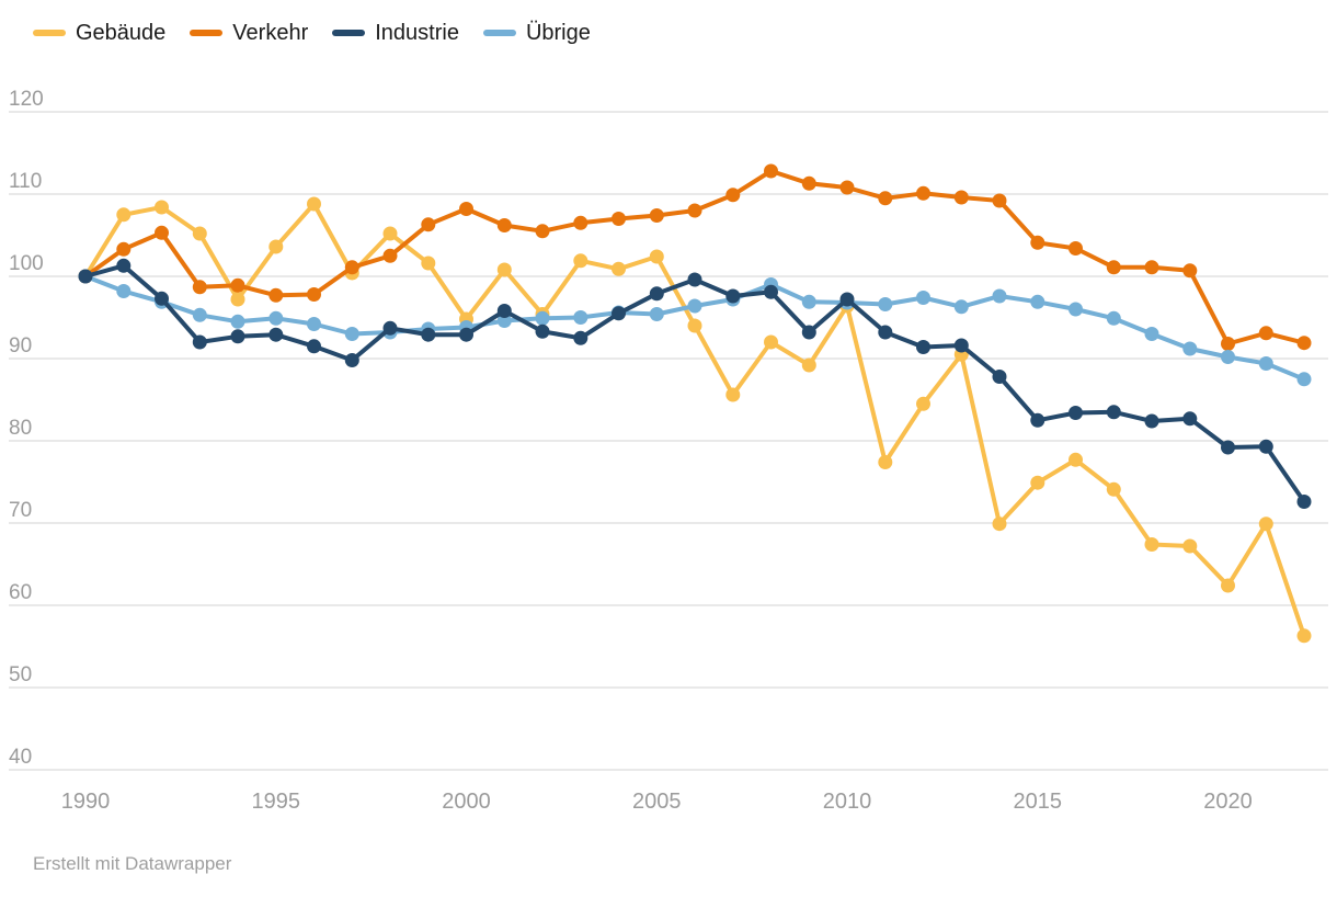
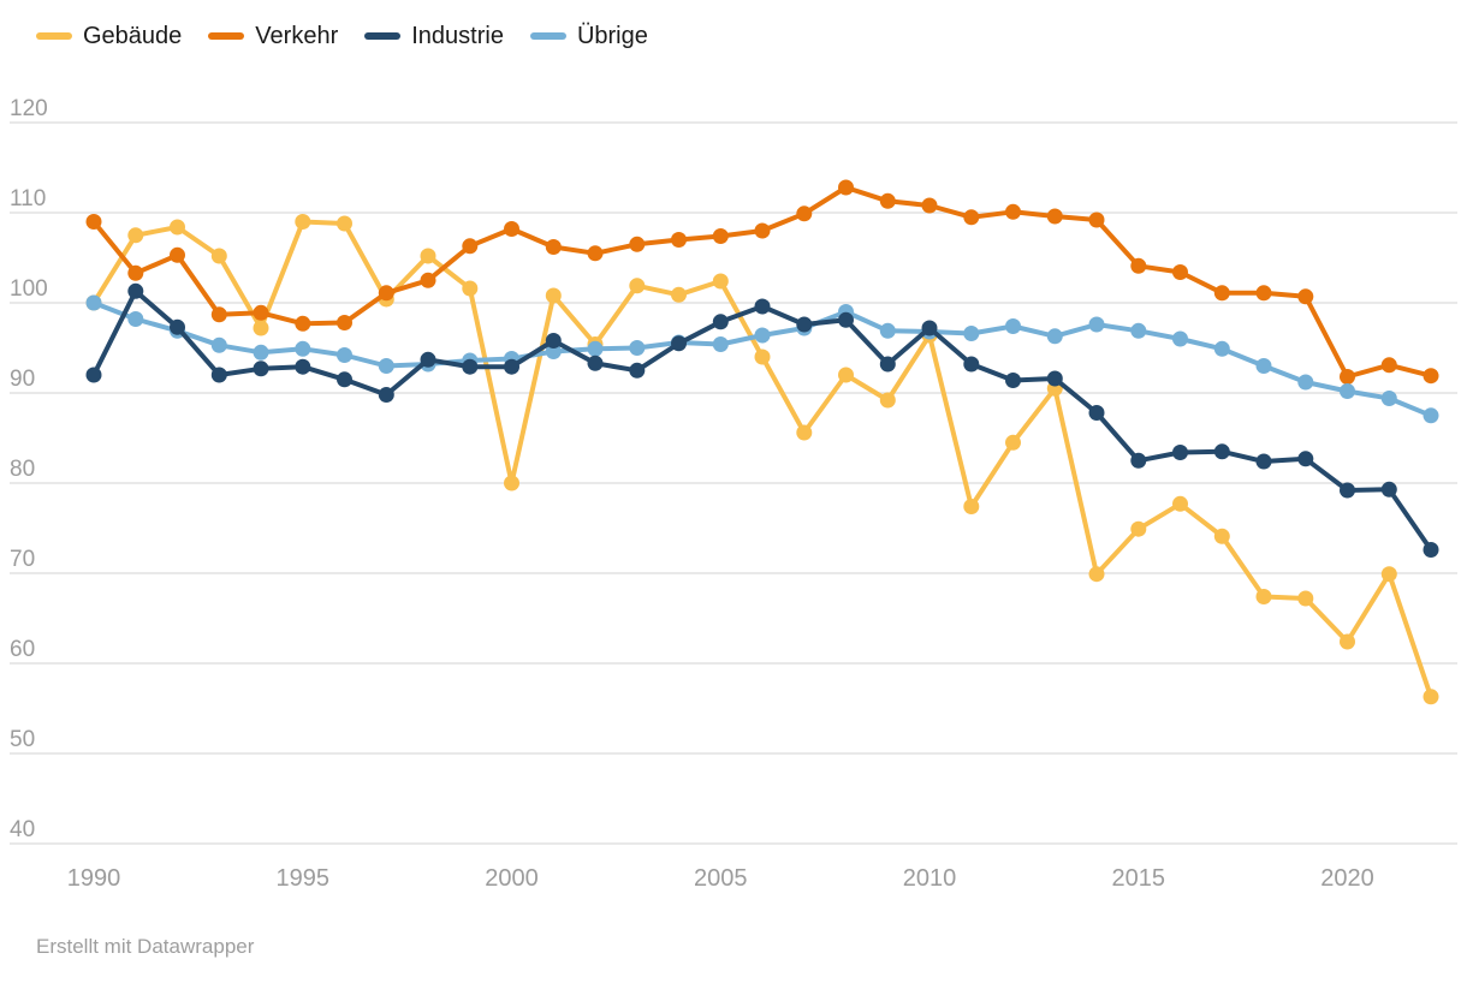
Verkehr/1990: 100 -> 109
Industrie/1990: 100 -> 92
Gebäude/1995: 104 -> 109
Gebäude/2000: 95 -> 80
